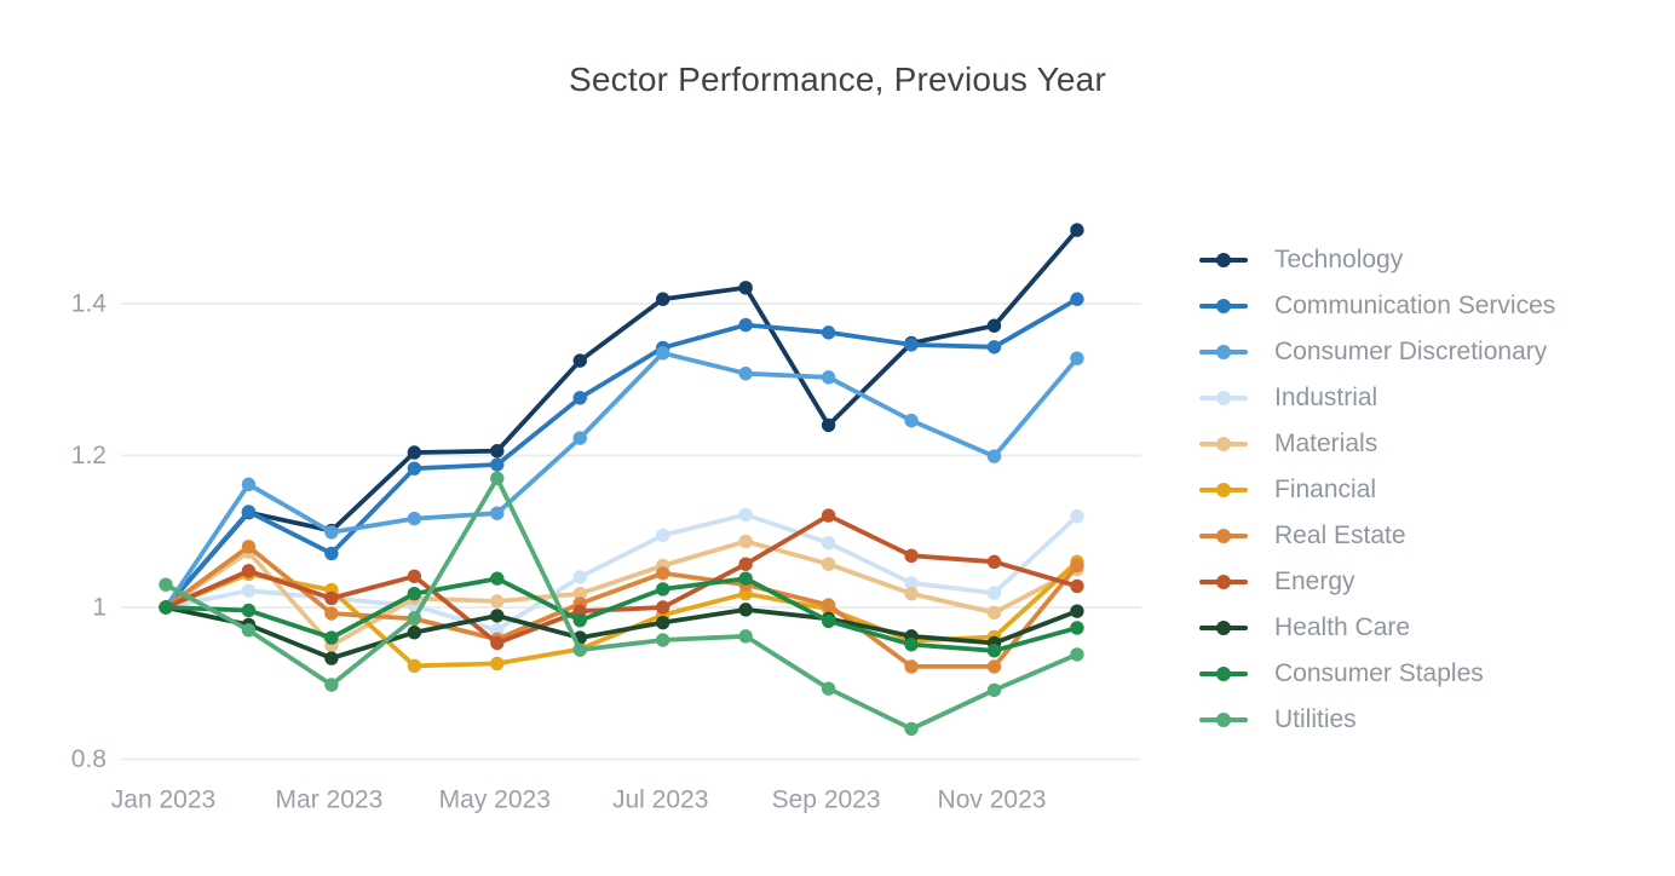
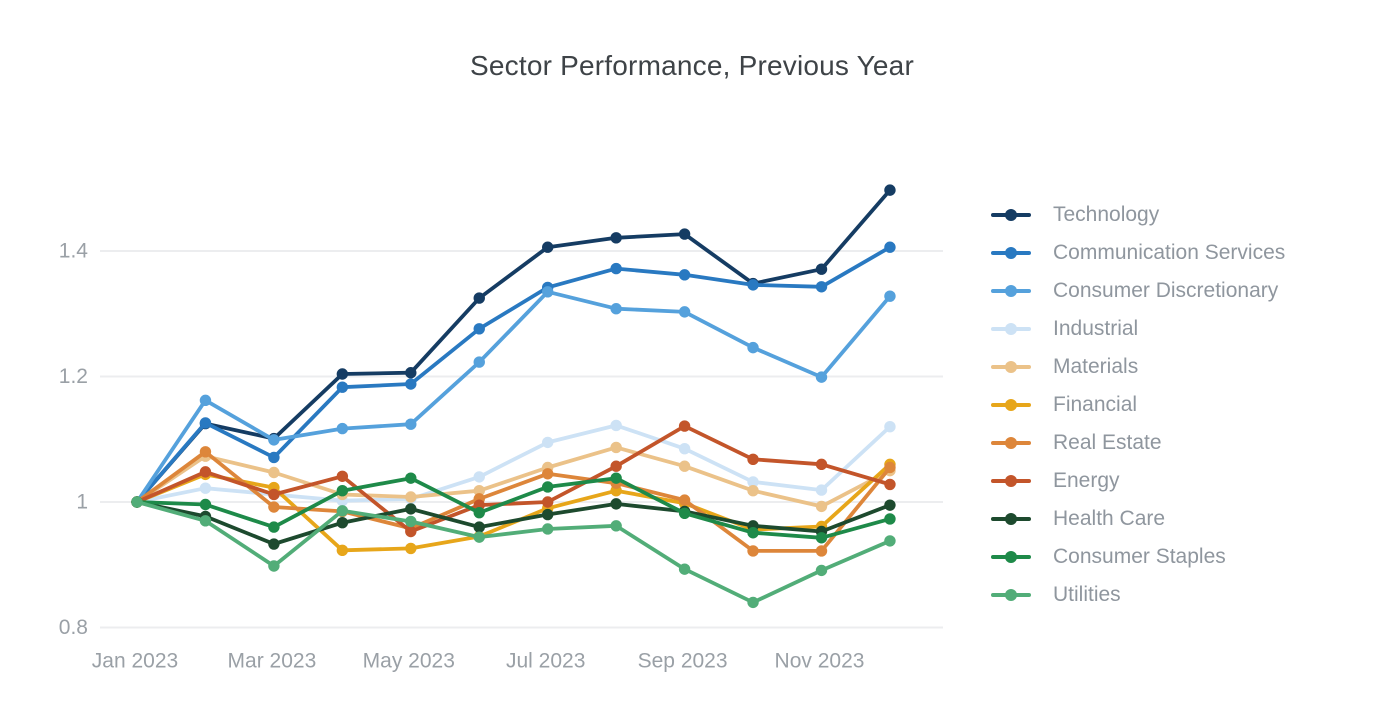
Utilities/Jan 2023: 1.03 -> 1.00
Materials/Mar 2023: 0.95 -> 1.05
Industrial/May 2023: 0.97 -> 1.00
Utilities/May 2023: 1.17 -> 0.97
Technology/Sep 2023: 1.24 -> 1.43
